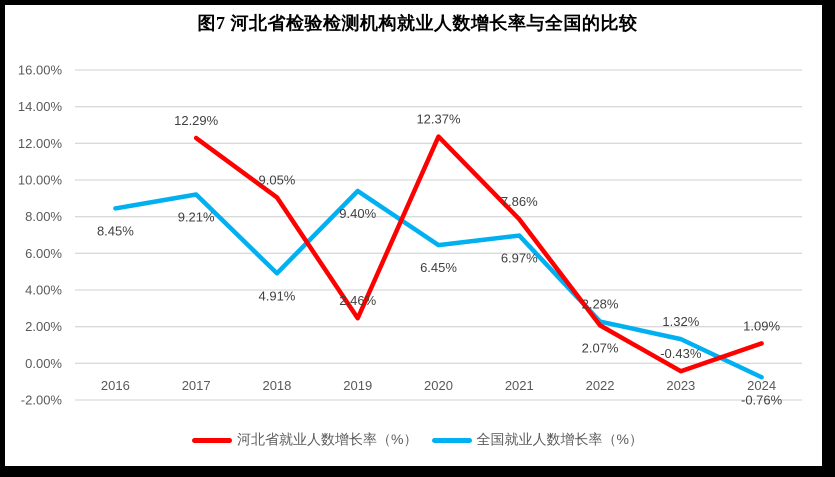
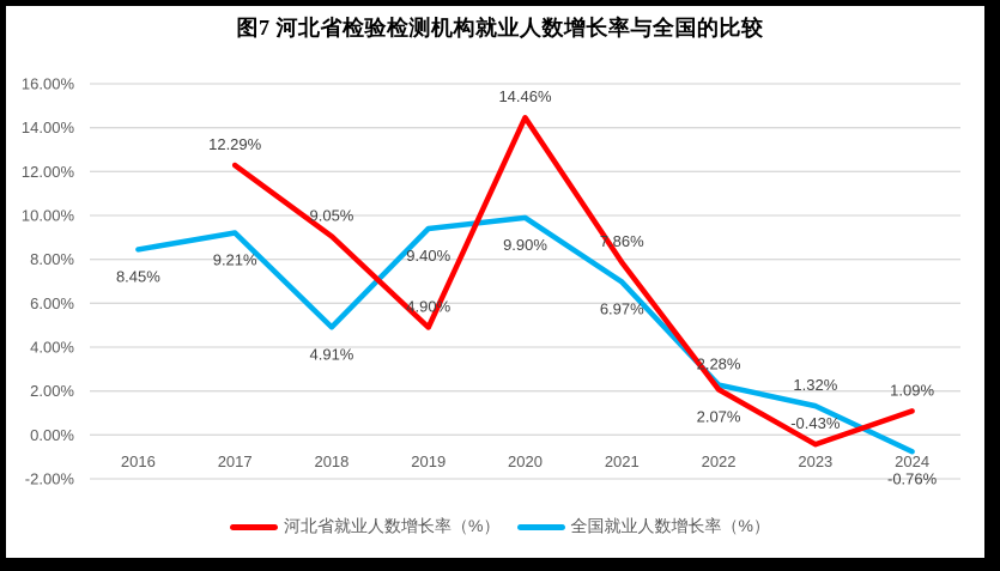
河北省就业人数增长率（%）/2019: 2.46% -> 4.90%
河北省就业人数增长率（%）/2020: 12.37% -> 14.46%
全国就业人数增长率（%）/2020: 6.45% -> 9.90%
